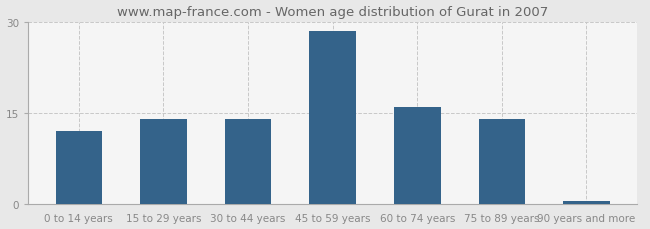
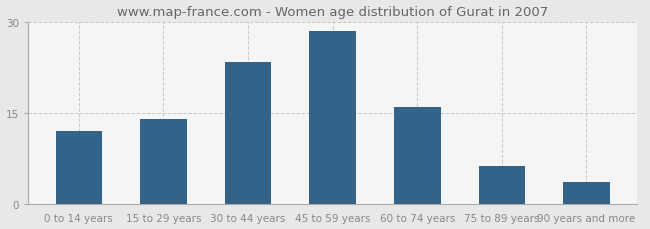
30 to 44 years: 14.0 -> 23.4
75 to 89 years: 14.0 -> 6.2
90 years and more: 0.5 -> 3.6
